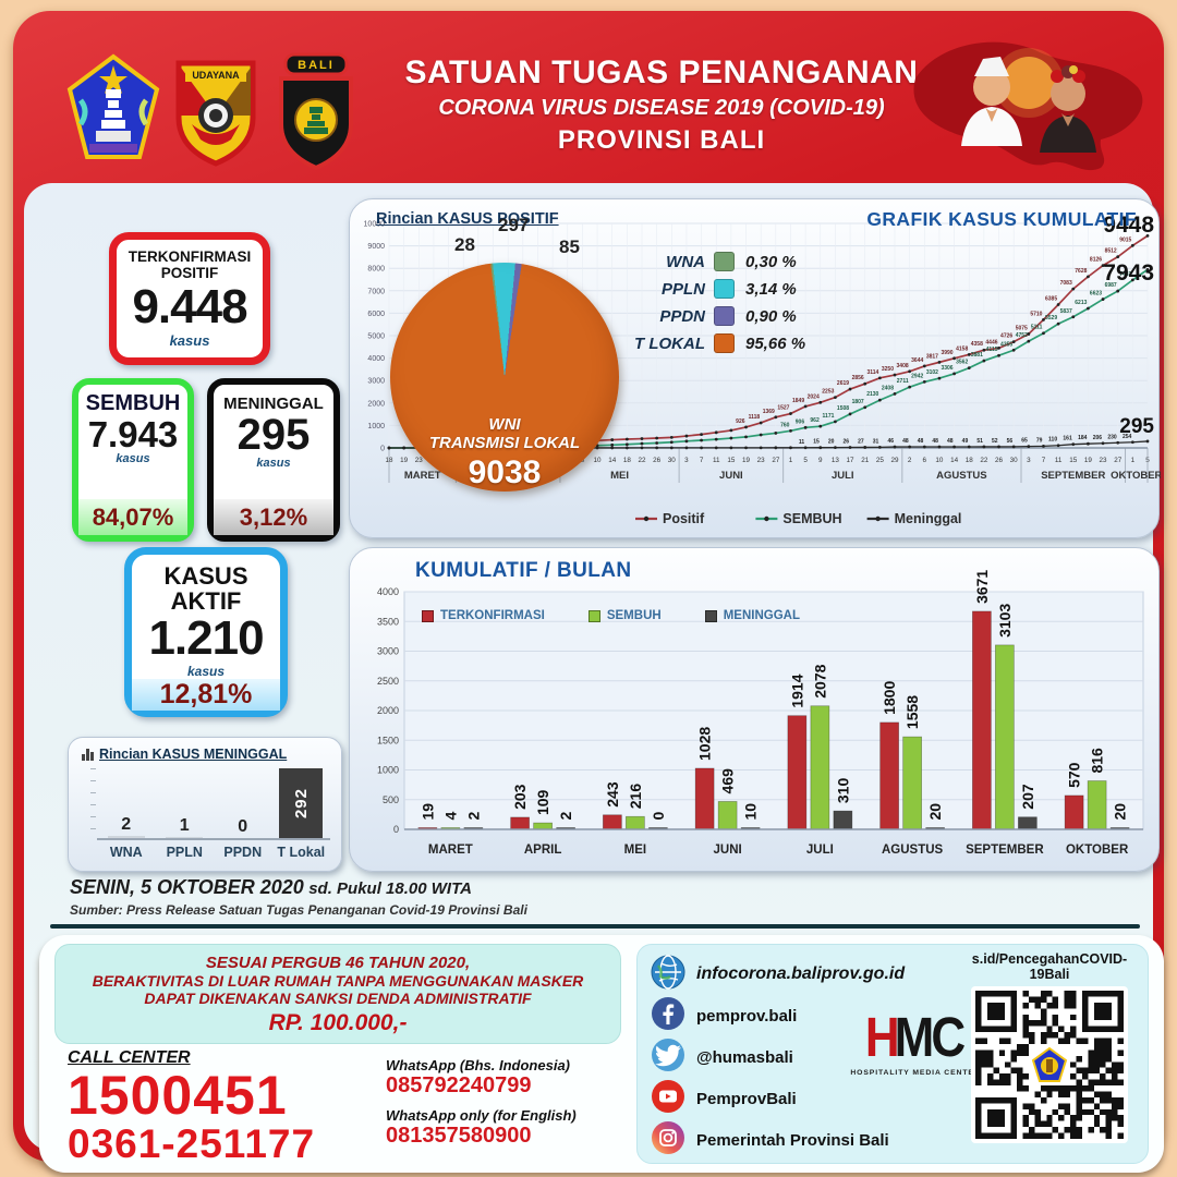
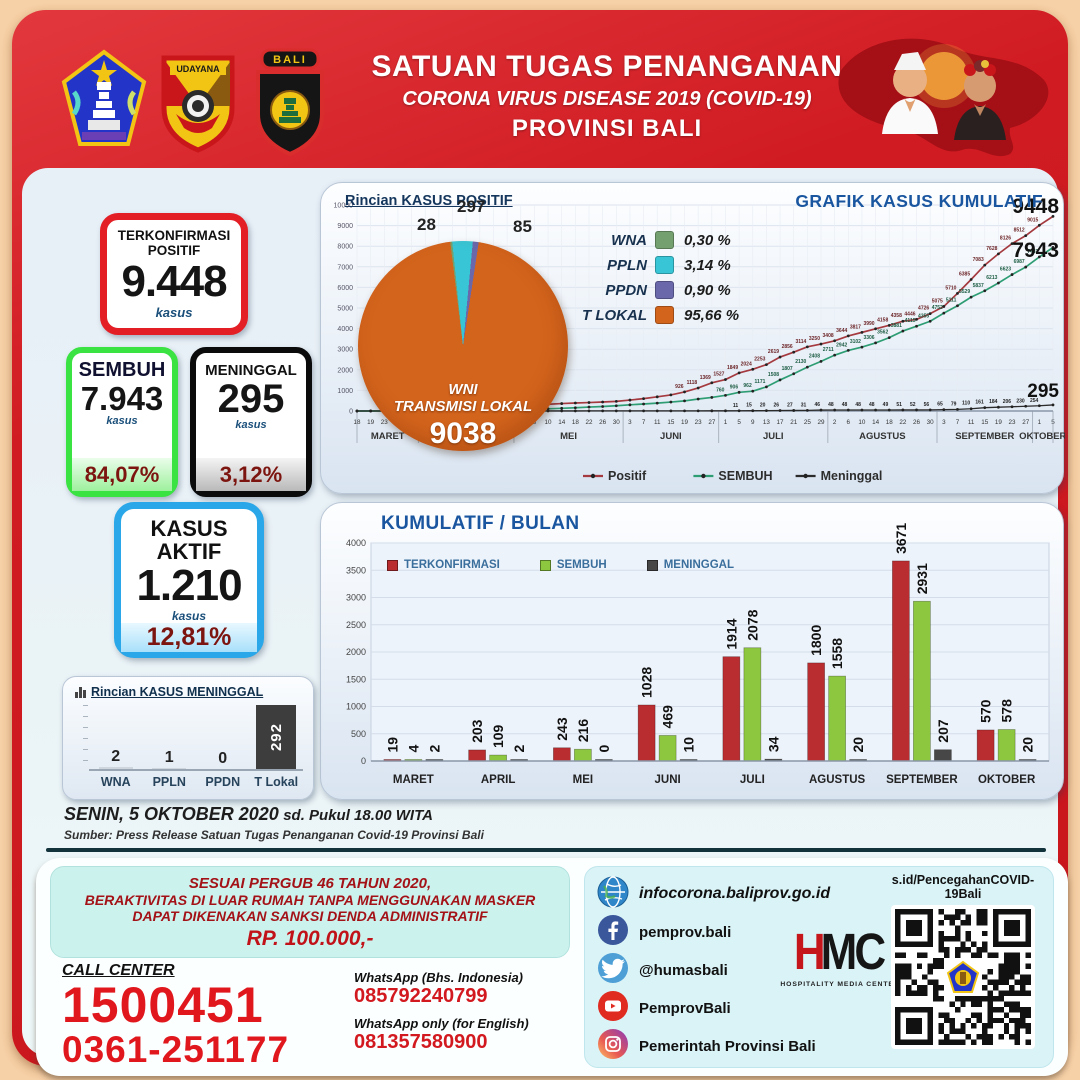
KUMULATIF / BULAN/MENINGGAL/JULI: 310 -> 34
KUMULATIF / BULAN/SEMBUH/SEPTEMBER: 3103 -> 2931
KUMULATIF / BULAN/SEMBUH/OKTOBER: 816 -> 578
